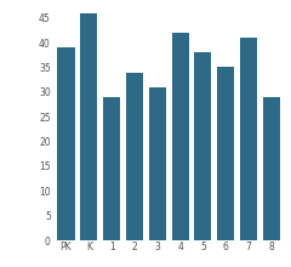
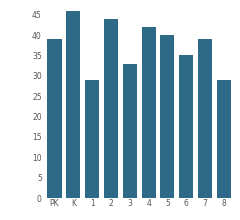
2: 34 -> 44
3: 31 -> 33
5: 38 -> 40
7: 41 -> 39
